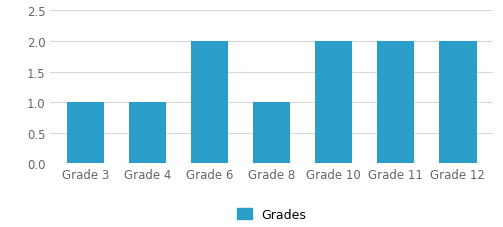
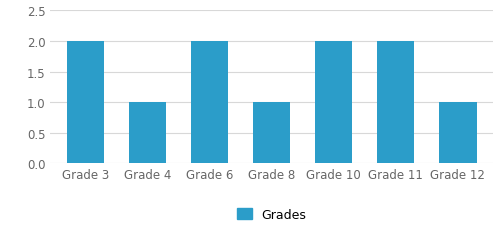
Grade 3: 1 -> 2
Grade 12: 2 -> 1
